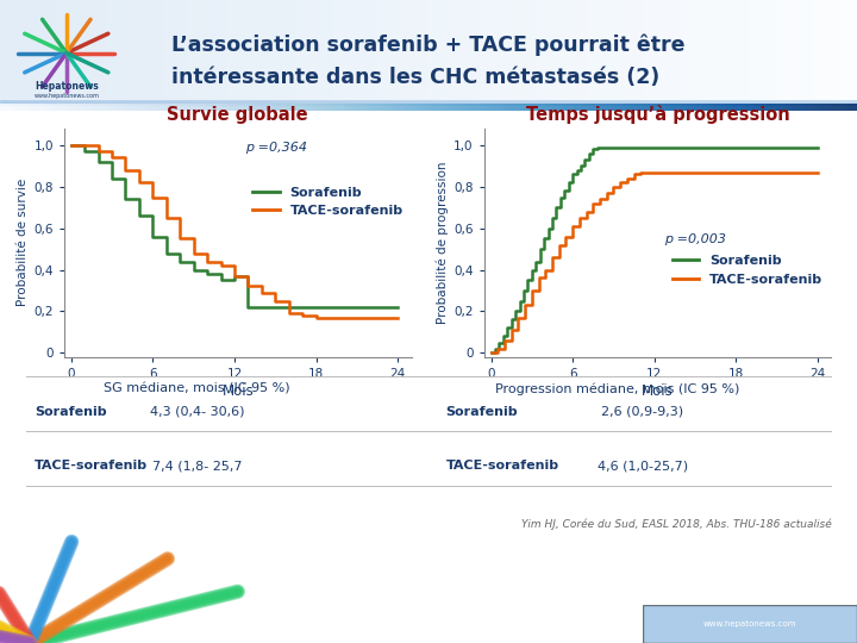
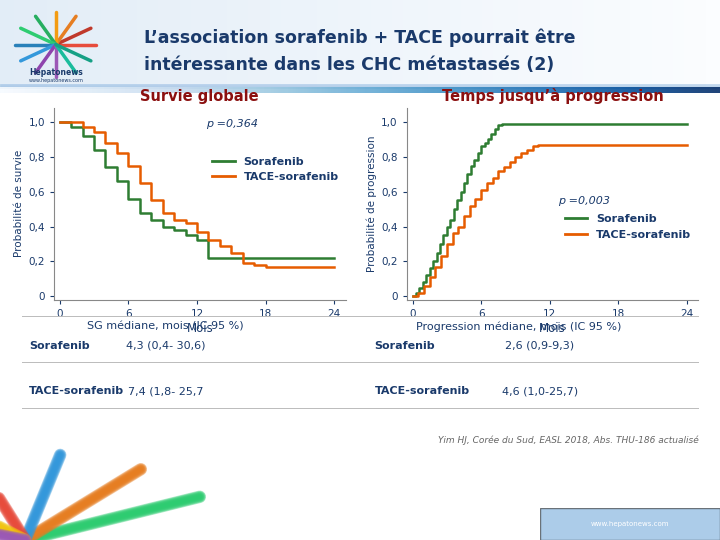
Survie globale/Sorafenib/12: 0,37 -> 0,32
